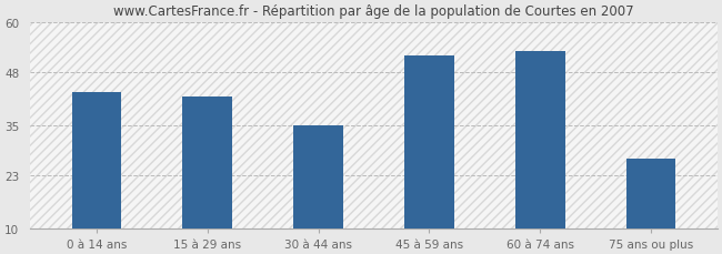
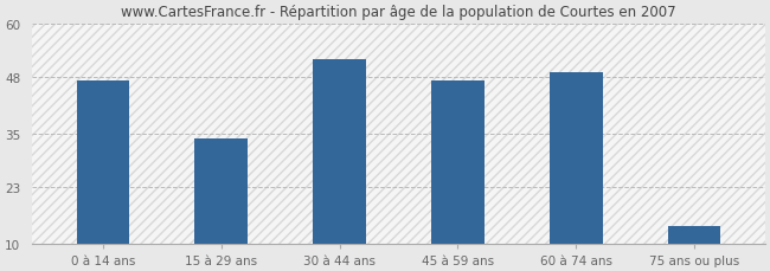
0 à 14 ans: 43 -> 47
15 à 29 ans: 42 -> 34
30 à 44 ans: 35 -> 52
45 à 59 ans: 52 -> 47
60 à 74 ans: 53 -> 49
75 ans ou plus: 27 -> 14
